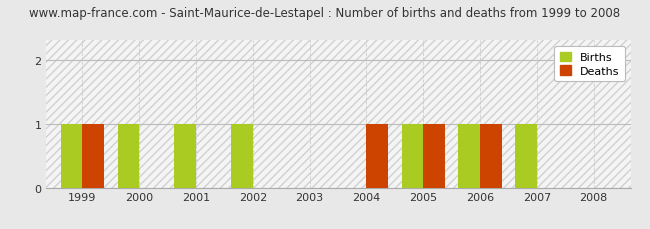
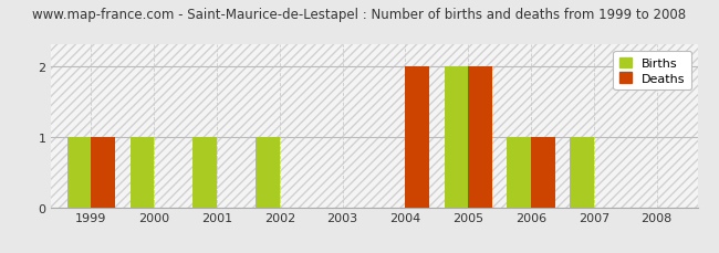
Deaths/2004: 1 -> 2
Births/2005: 1 -> 2
Deaths/2005: 1 -> 2
